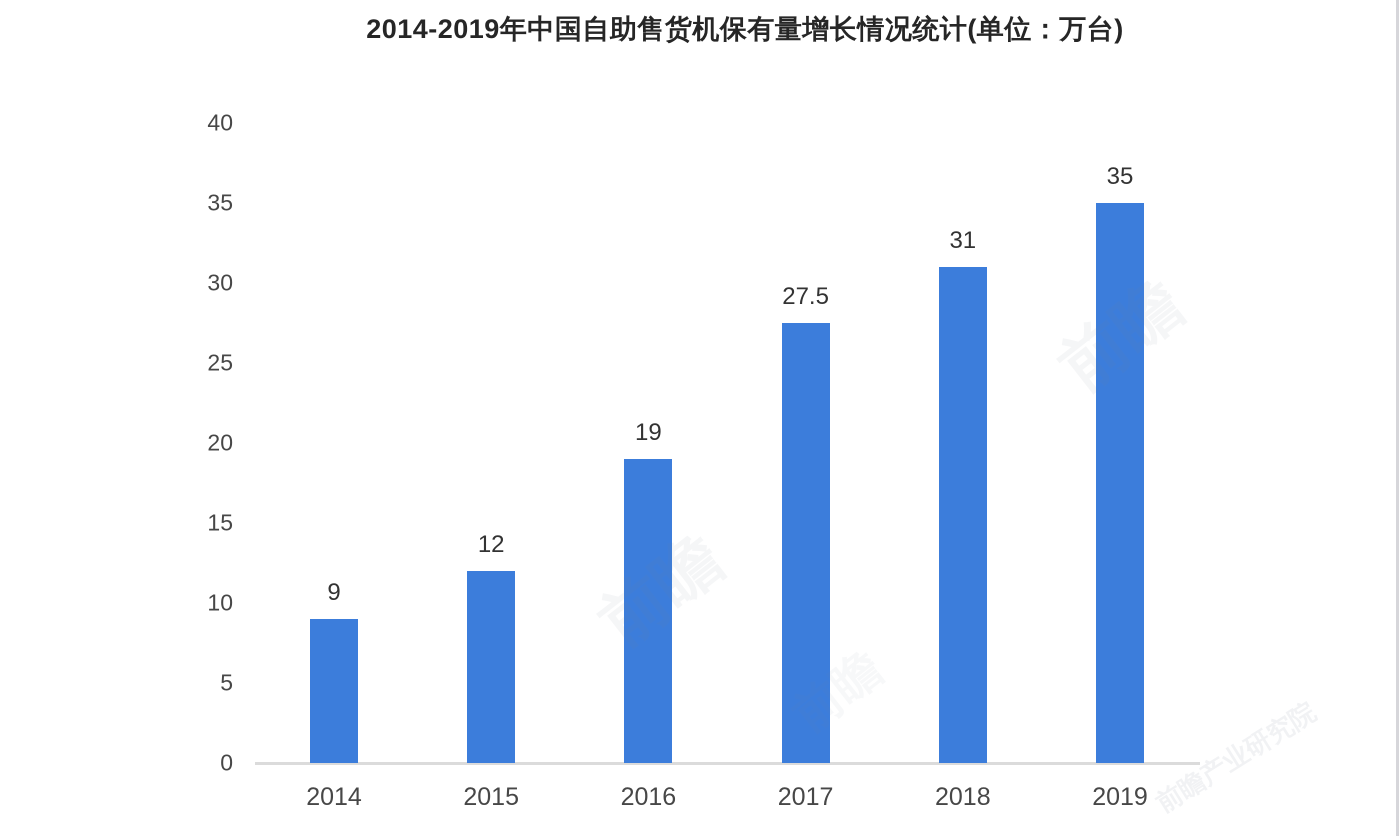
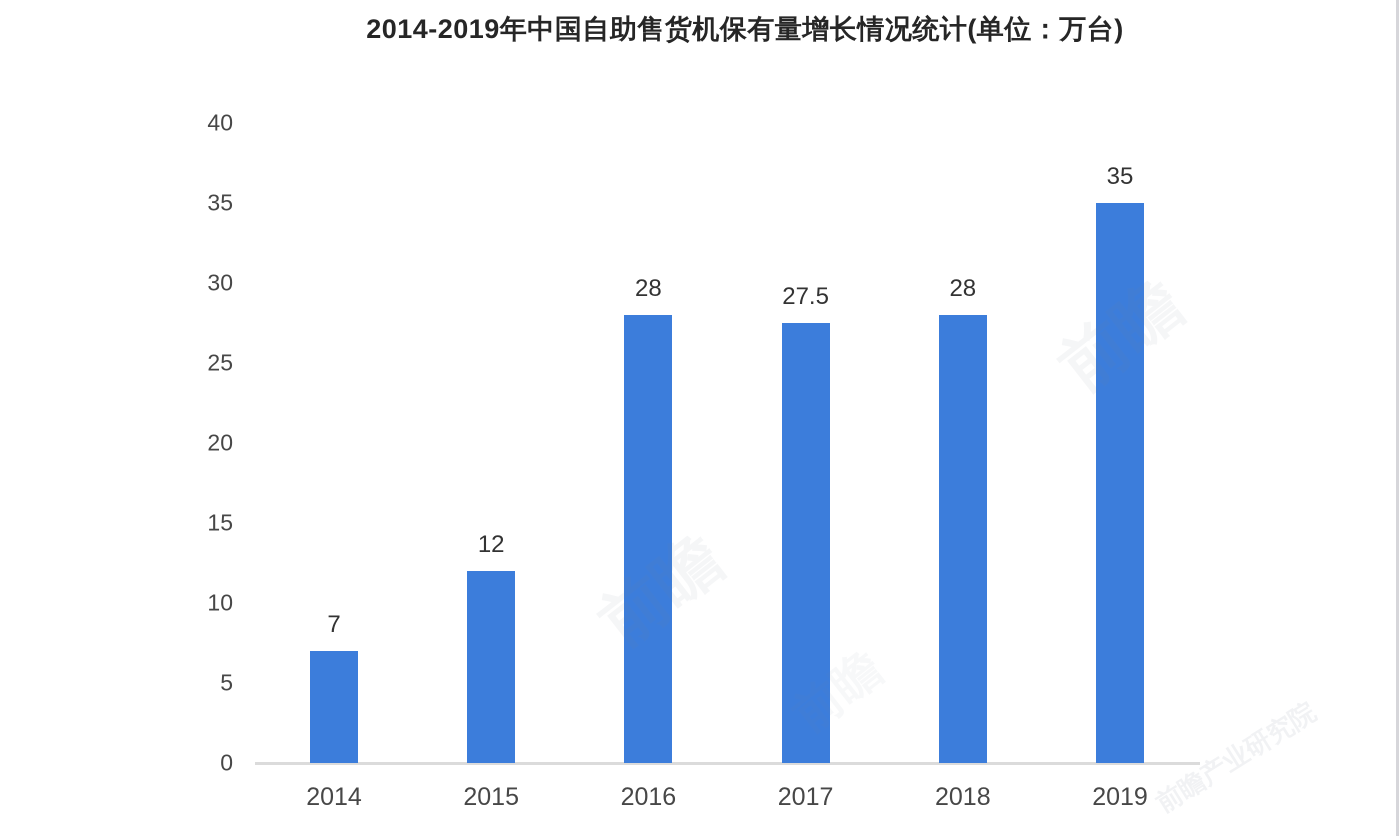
2014: 9 -> 7
2016: 19 -> 28
2018: 31 -> 28
